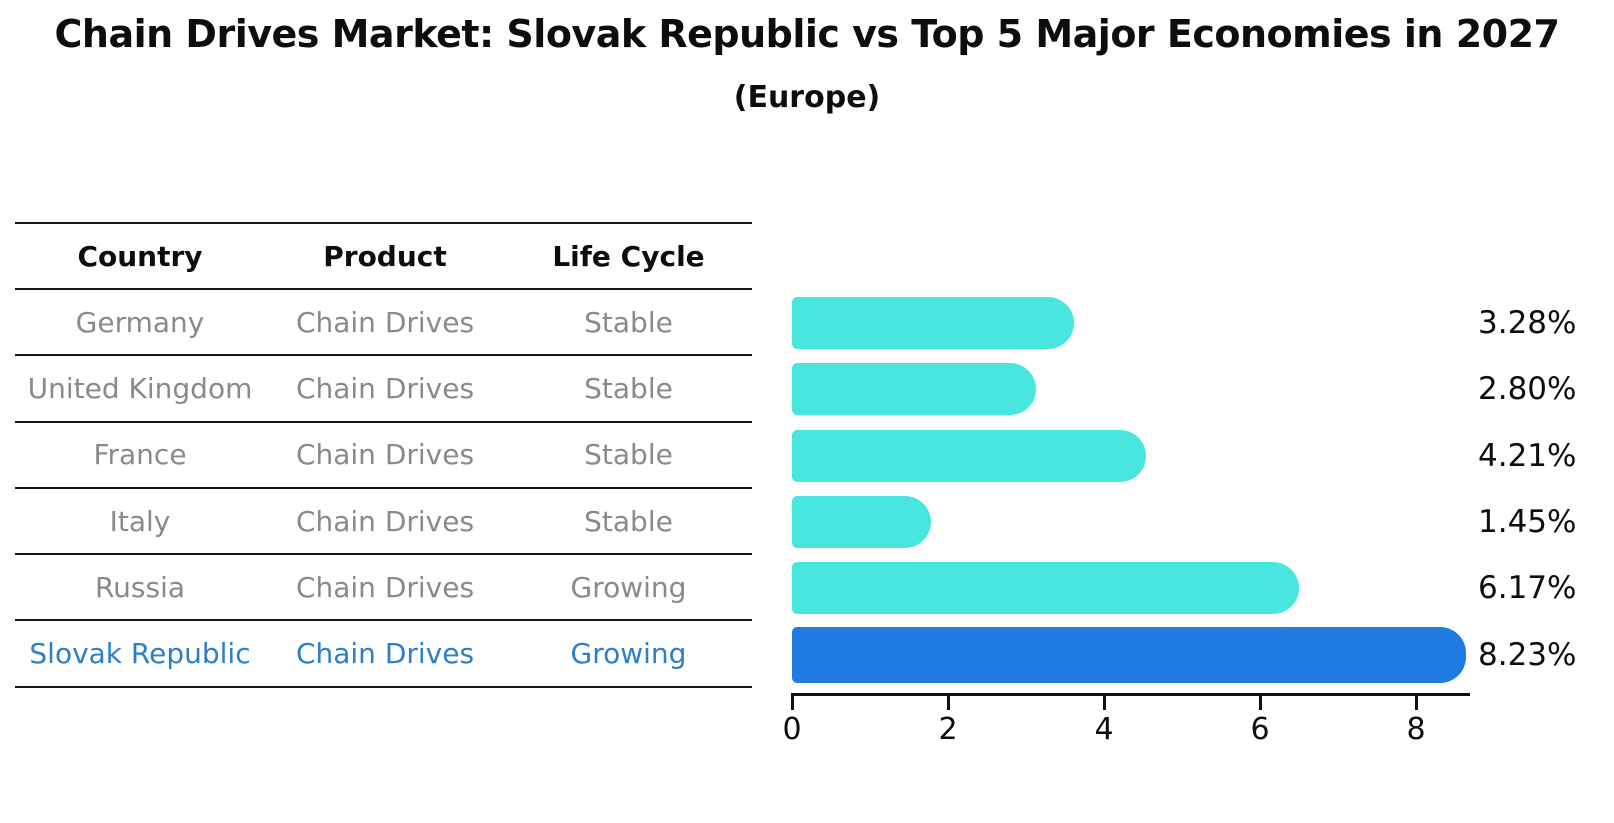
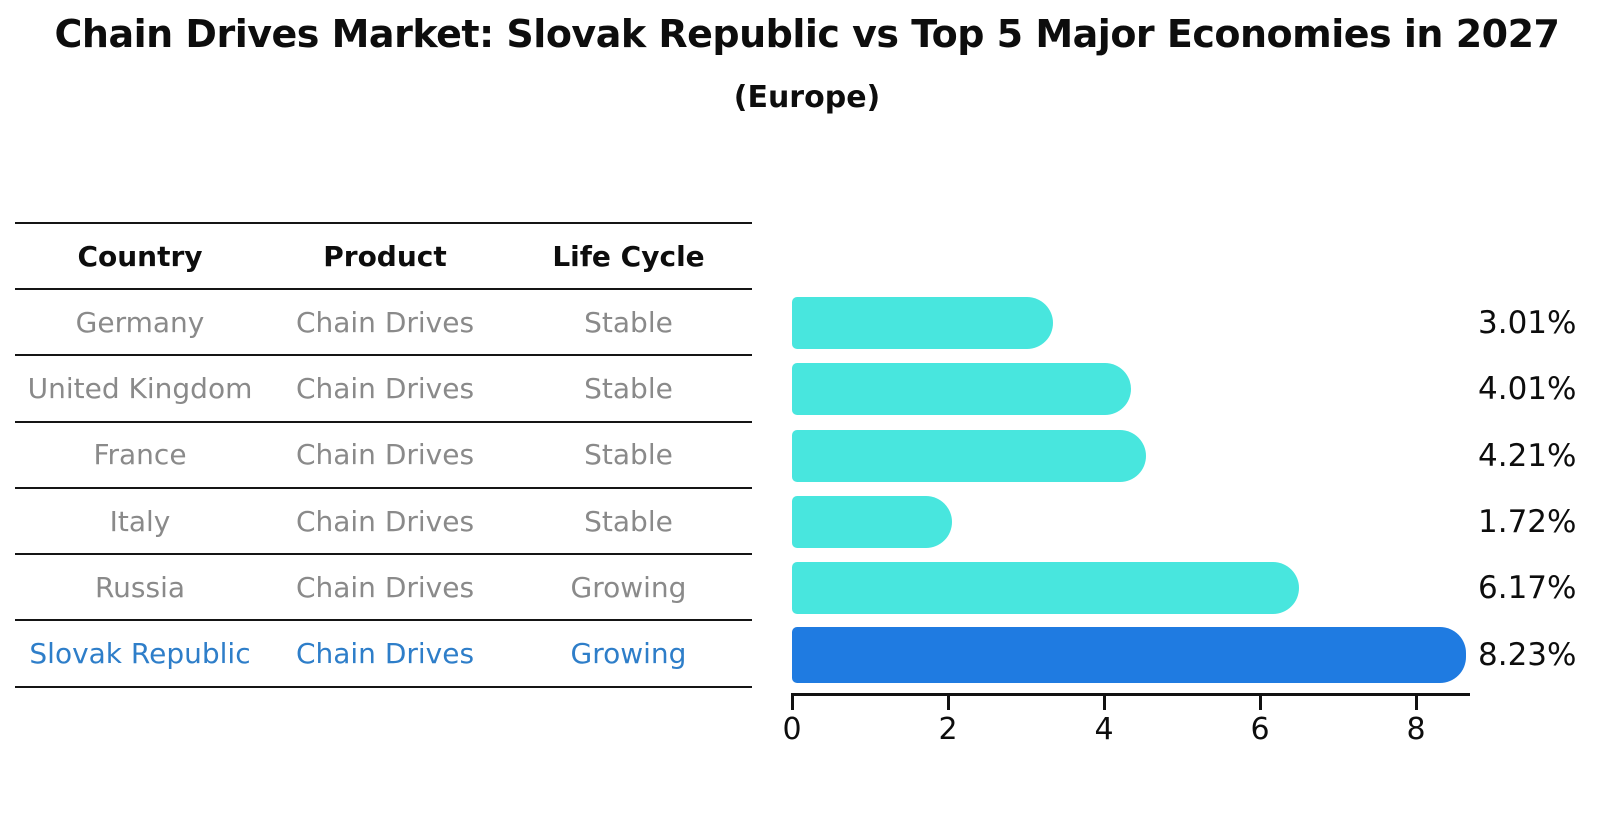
Germany: 3.28% -> 3.01%
United Kingdom: 2.80% -> 4.01%
Italy: 1.45% -> 1.72%
